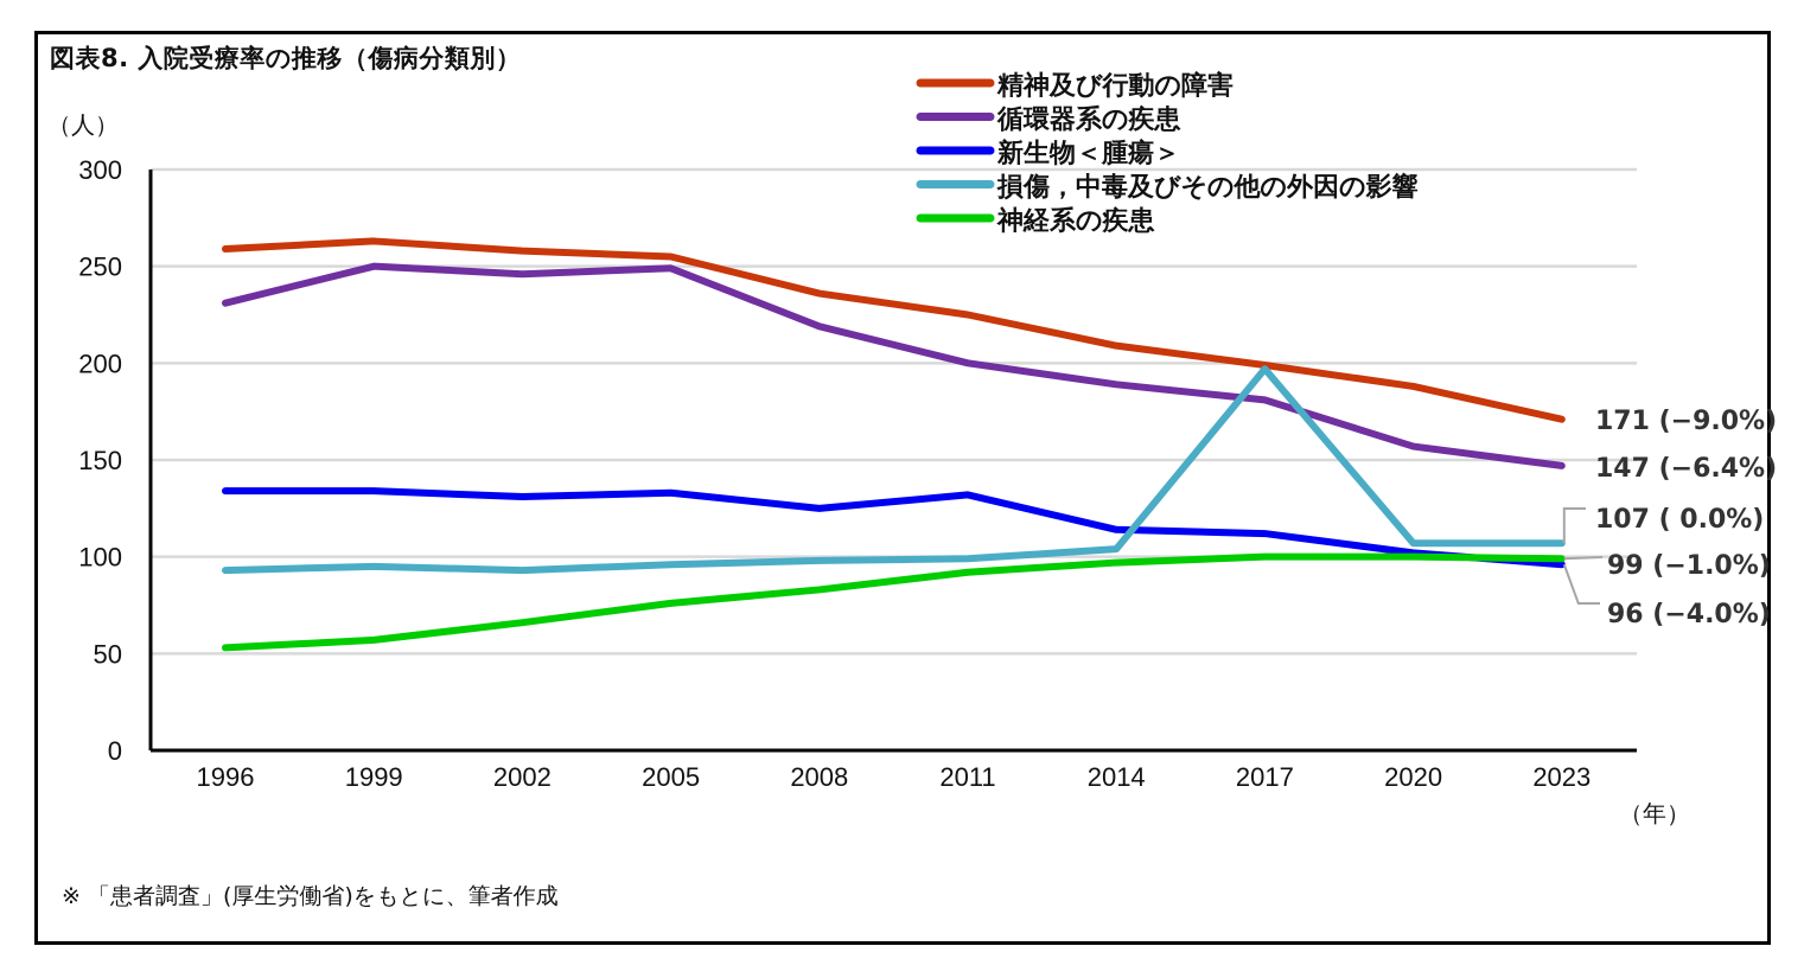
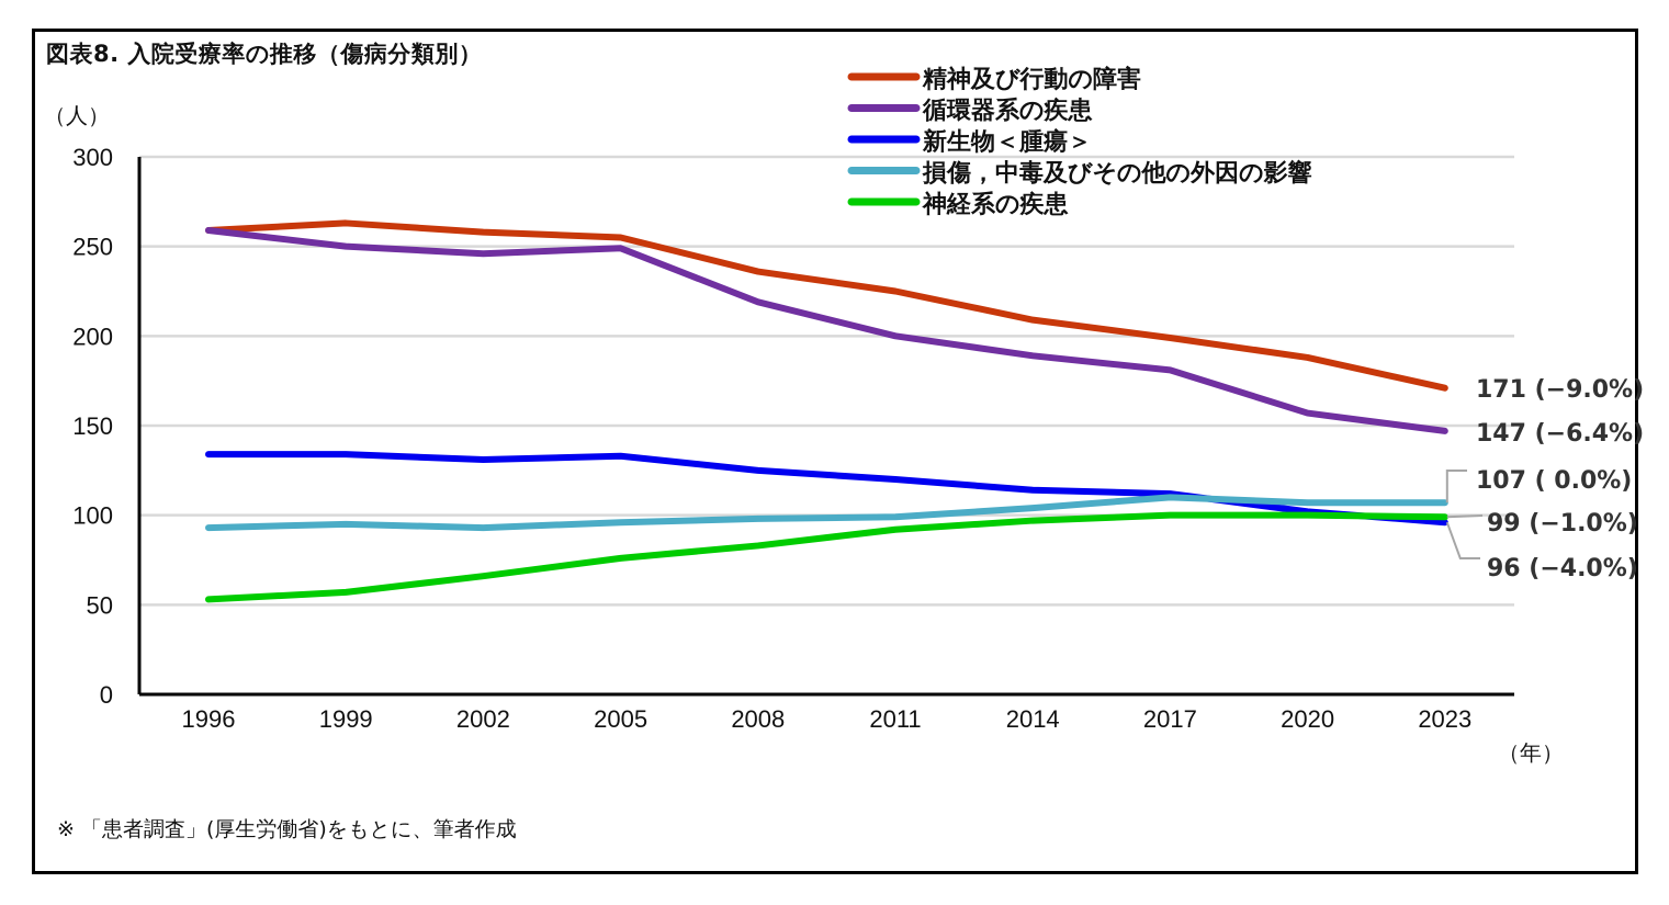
循環器系の疾患/1996: 231 -> 259
新生物＜腫瘍＞/2011: 132 -> 120
損傷，中毒及びその他の外因の影響/2017: 197 -> 110
